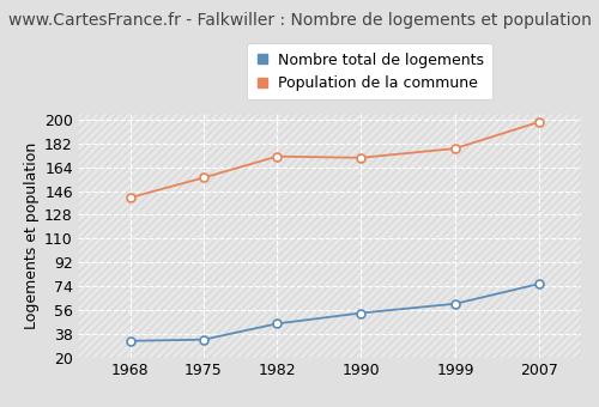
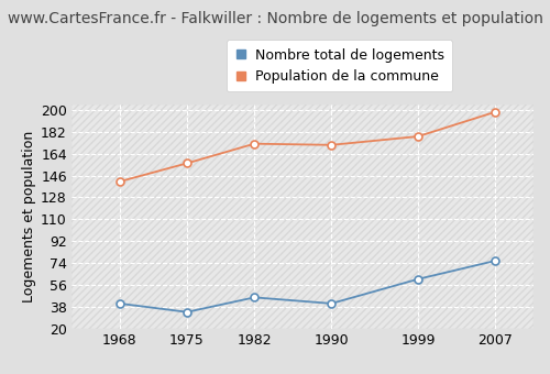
Nombre total de logements/1968: 33 -> 41
Nombre total de logements/1990: 54 -> 41
